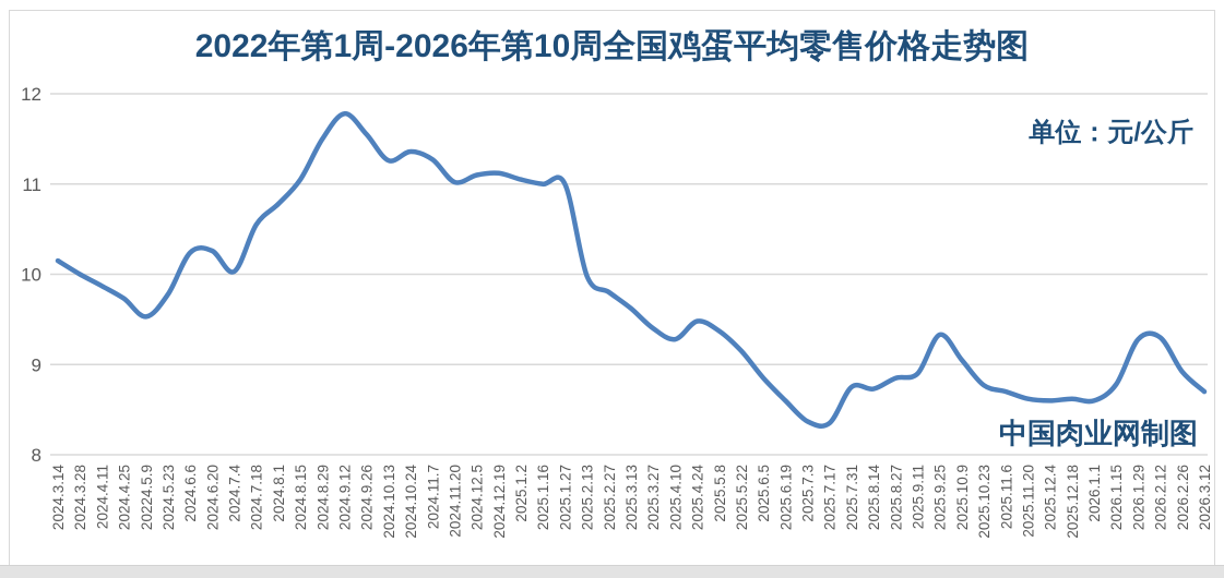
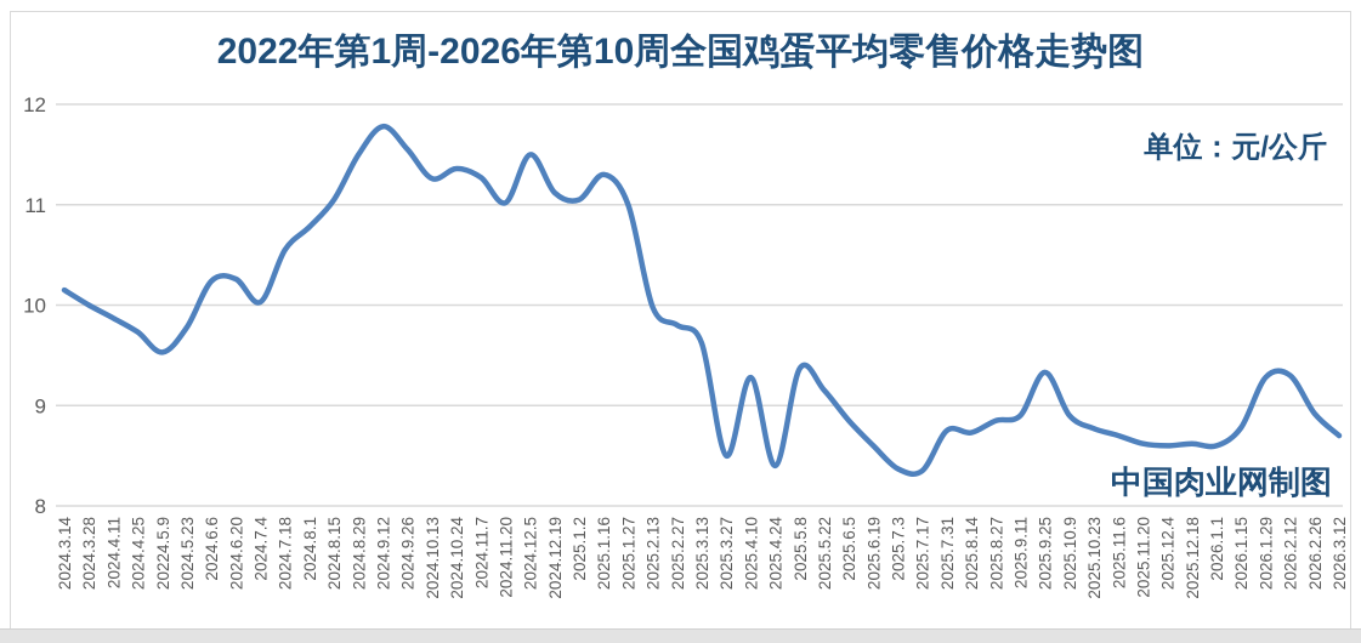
2024.12.5: 11.1 -> 11.5
2025.1.16: 11.0 -> 11.3
2025.3.27: 9.4 -> 8.5
2025.4.24: 9.5 -> 8.4
2025.10.9: 9.1 -> 8.9
